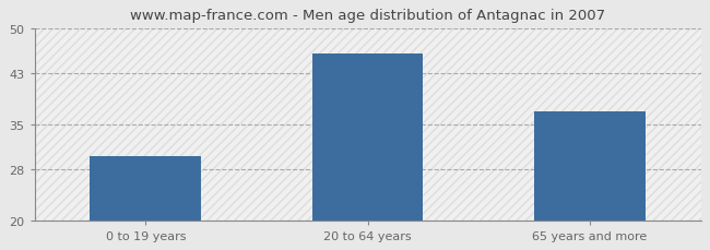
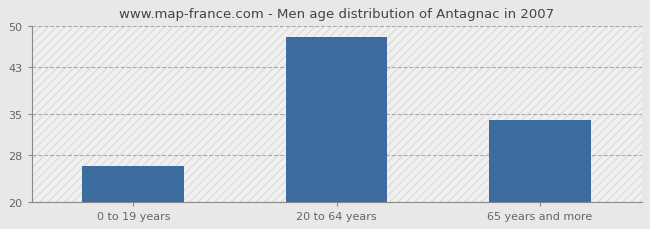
0 to 19 years: 30 -> 26
20 to 64 years: 46 -> 48
65 years and more: 37 -> 34
